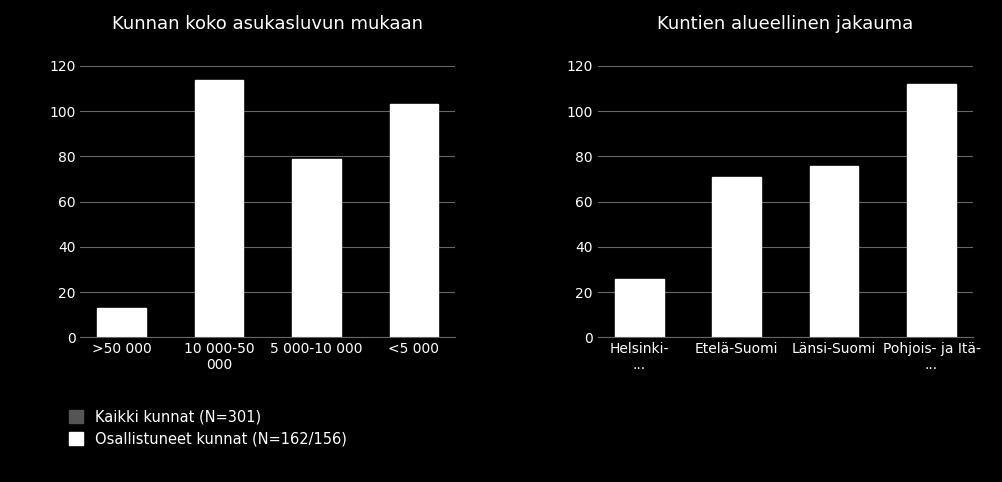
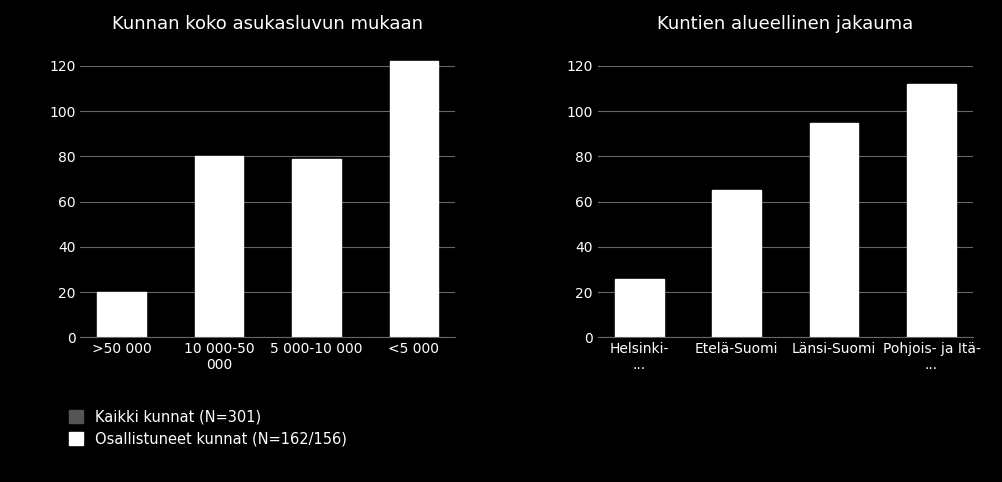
Kunnan koko asukasluvun mukaan/>50 000: 13 -> 20
Kunnan koko asukasluvun mukaan/10 000-50 000: 114 -> 80
Kunnan koko asukasluvun mukaan/<5 000: 103 -> 122
Kuntien alueellinen jakauma/Etelä-Suomi: 71 -> 65
Kuntien alueellinen jakauma/Länsi-Suomi: 76 -> 95
